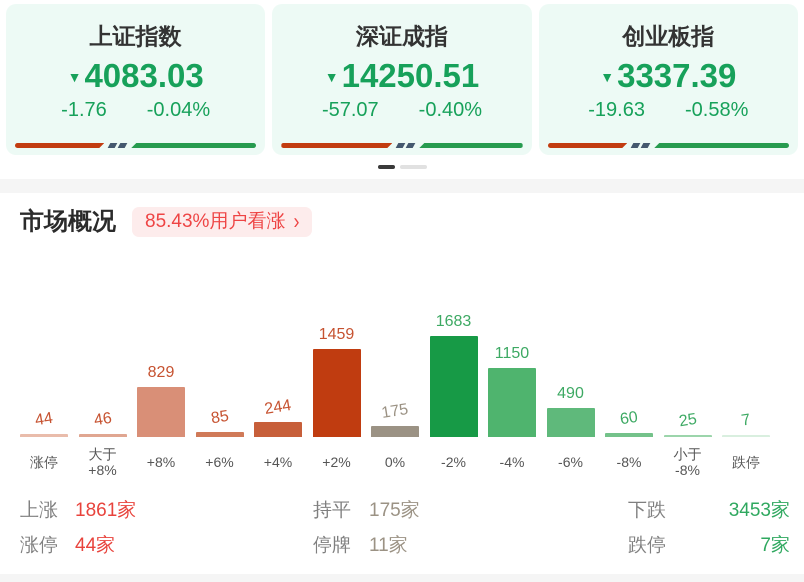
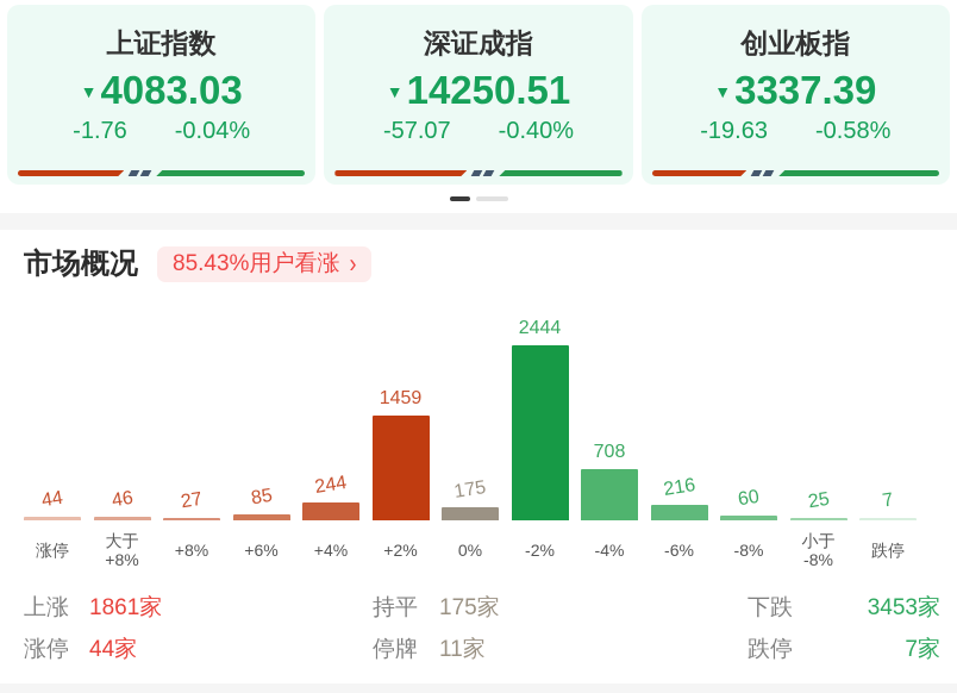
+8%: 829 -> 27
-2%: 1683 -> 2444
-4%: 1150 -> 708
-6%: 490 -> 216
